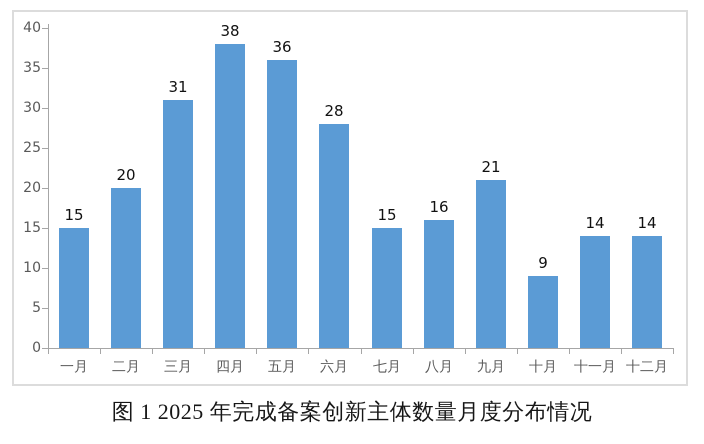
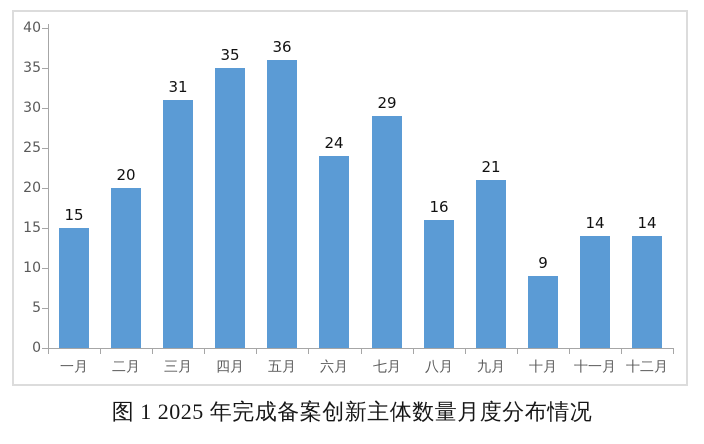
四月: 38 -> 35
六月: 28 -> 24
七月: 15 -> 29
